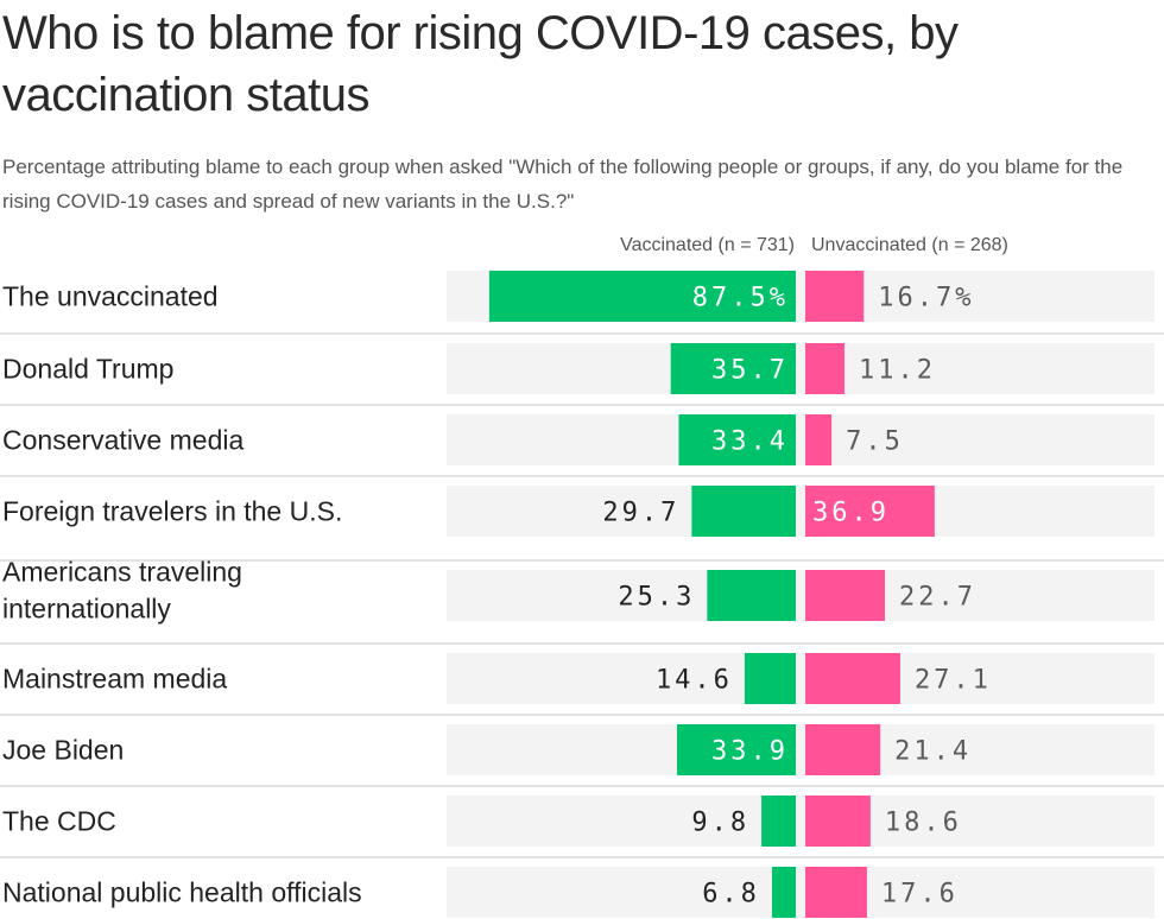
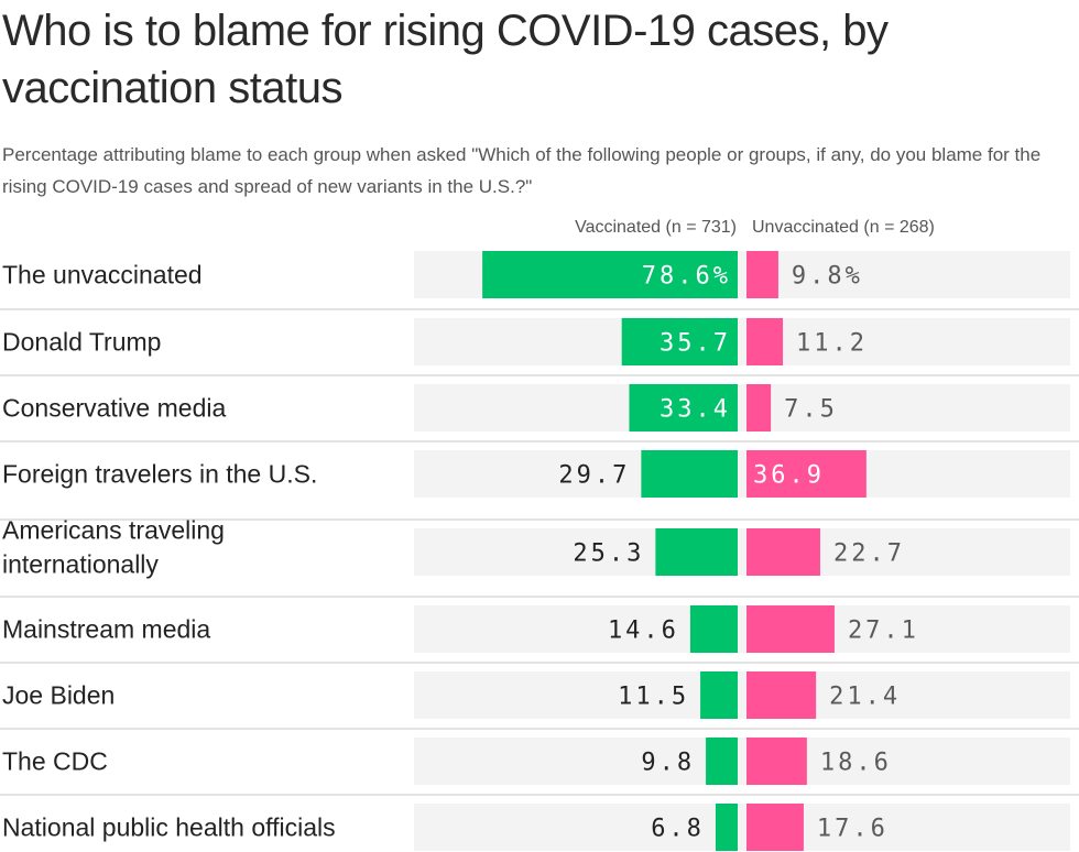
Vaccinated (n = 731)/The unvaccinated: 87.5% -> 78.6%
Unvaccinated (n = 268)/The unvaccinated: 16.7% -> 9.8%
Vaccinated (n = 731)/Joe Biden: 33.9 -> 11.5
